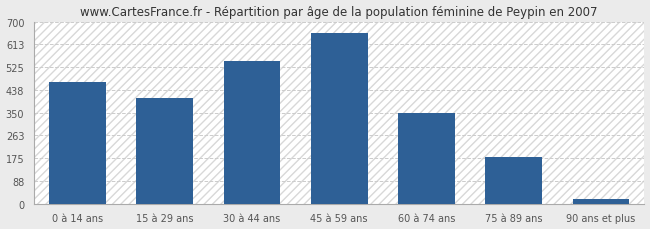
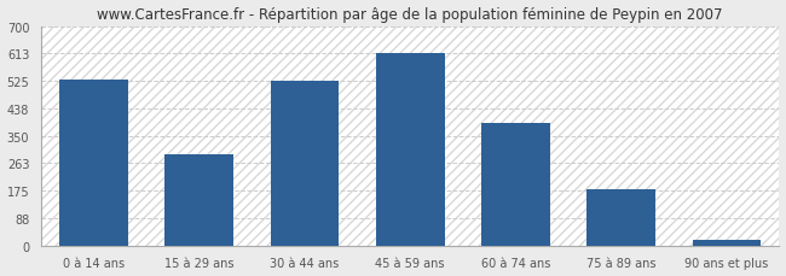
0 à 14 ans: 468 -> 530
15 à 29 ans: 405 -> 290
30 à 44 ans: 550 -> 525
45 à 59 ans: 655 -> 615
60 à 74 ans: 350 -> 390
